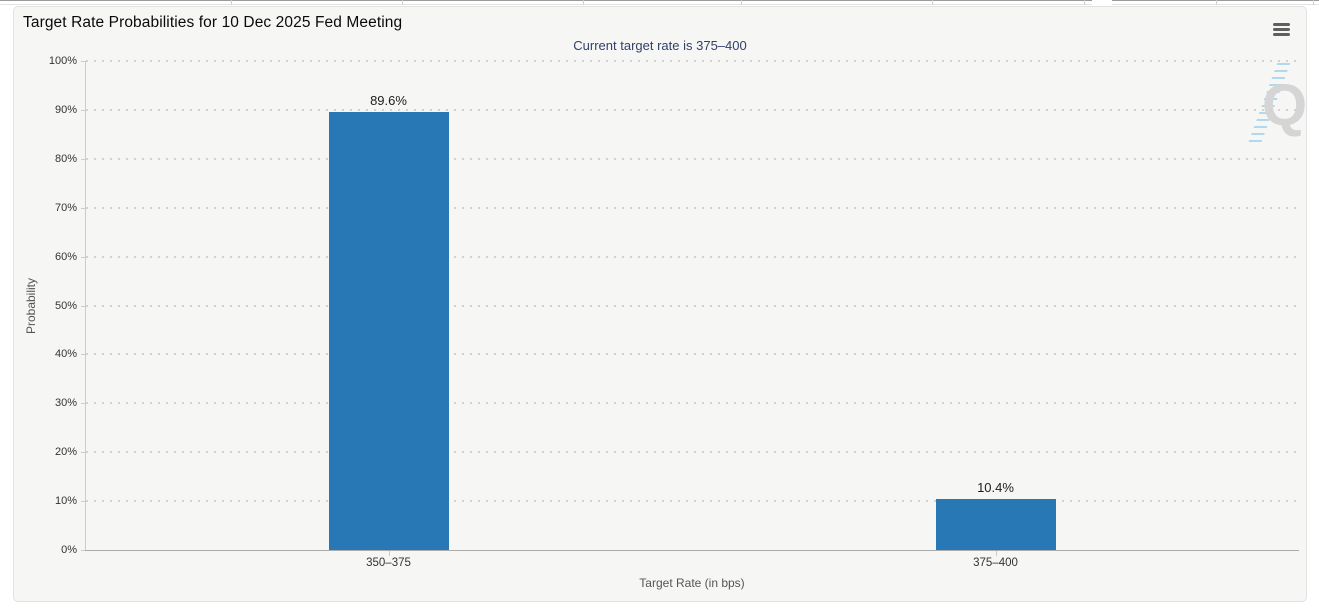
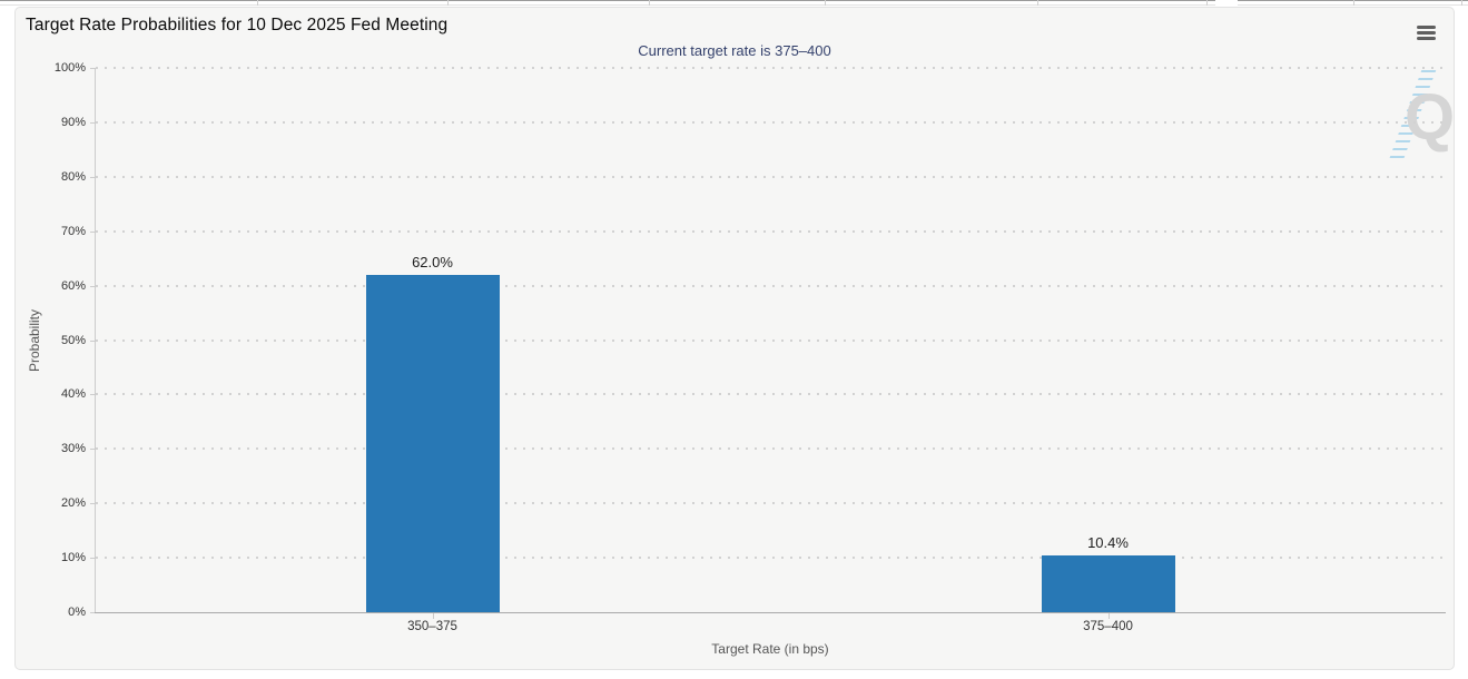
350–375: 89.6% -> 62.0%
